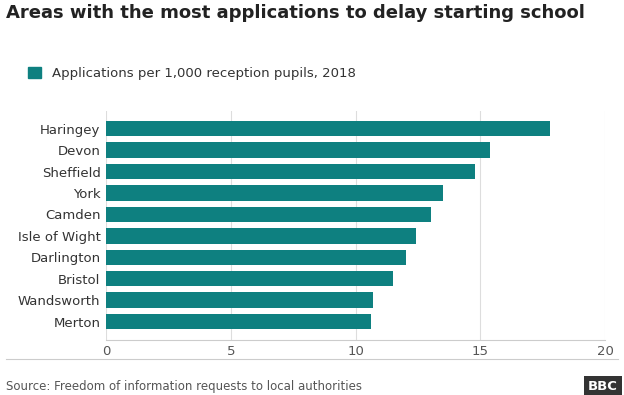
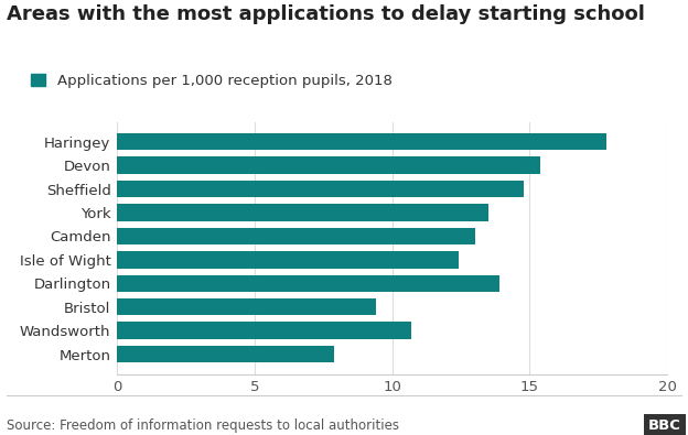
Darlington: 12.0 -> 13.9
Bristol: 11.5 -> 9.4
Merton: 10.6 -> 7.9
